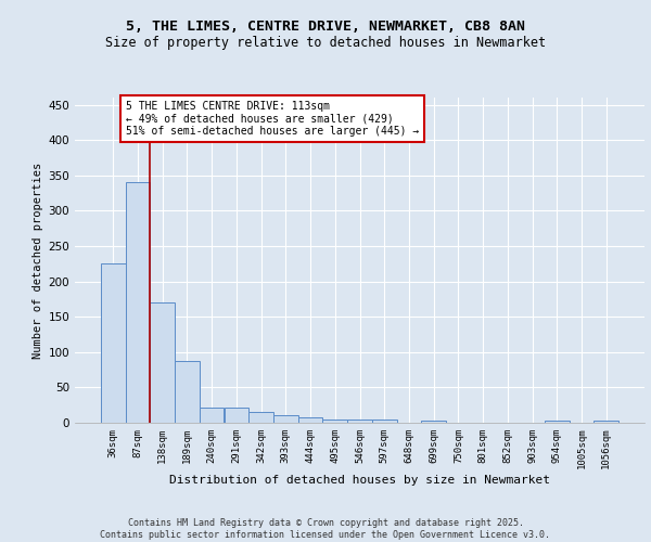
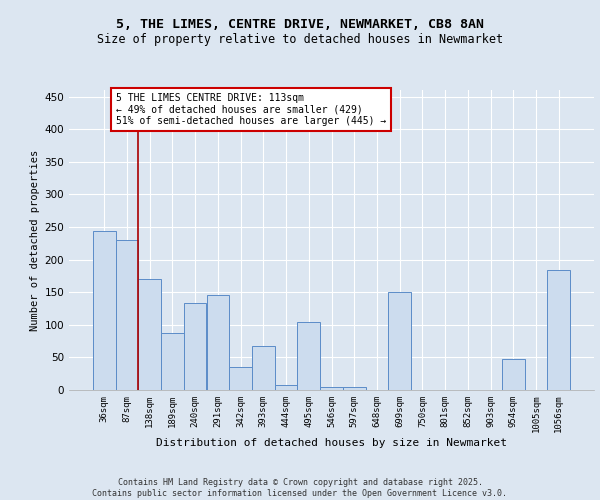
36sqm: 225 -> 244
87sqm: 340 -> 230
240sqm: 21 -> 134
291sqm: 21 -> 146
342sqm: 15 -> 36
393sqm: 10 -> 68
495sqm: 4 -> 104
699sqm: 3 -> 150
954sqm: 3 -> 48
1056sqm: 3 -> 184
